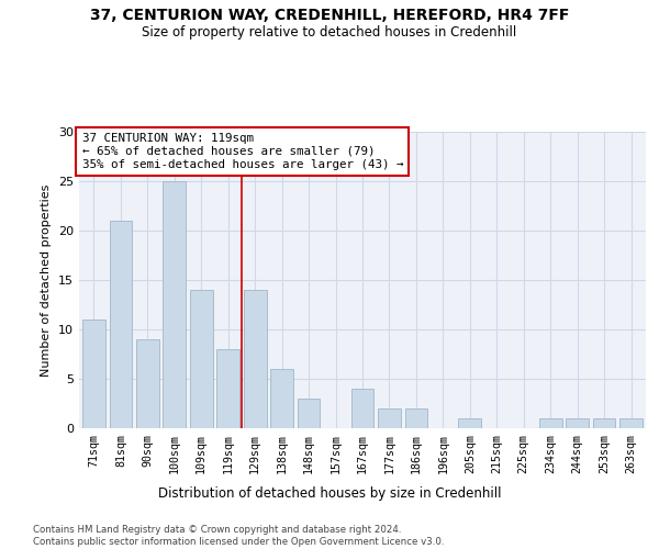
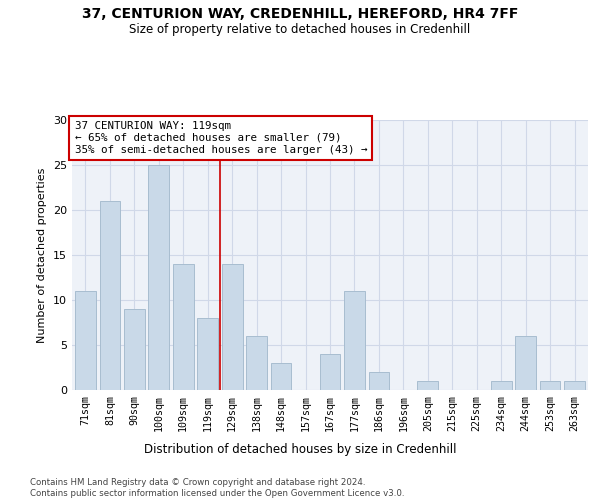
177sqm: 2 -> 11
244sqm: 1 -> 6
